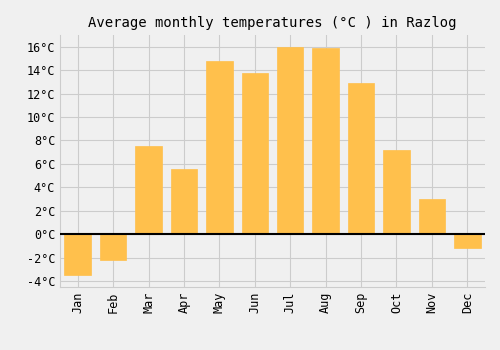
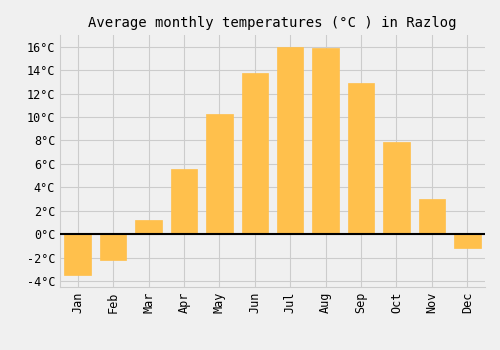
Mar: 7.5°C -> 1.2°C
May: 14.8°C -> 10.3°C
Oct: 7.2°C -> 7.9°C
